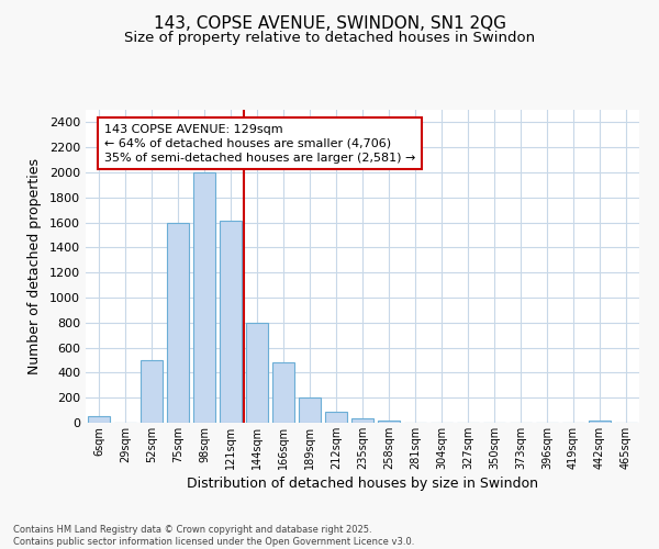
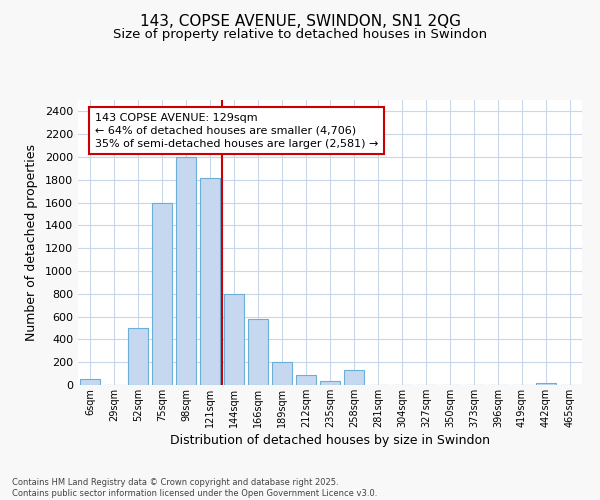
121sqm: 1610 -> 1820
166sqm: 480 -> 580
258sqm: 20 -> 130
